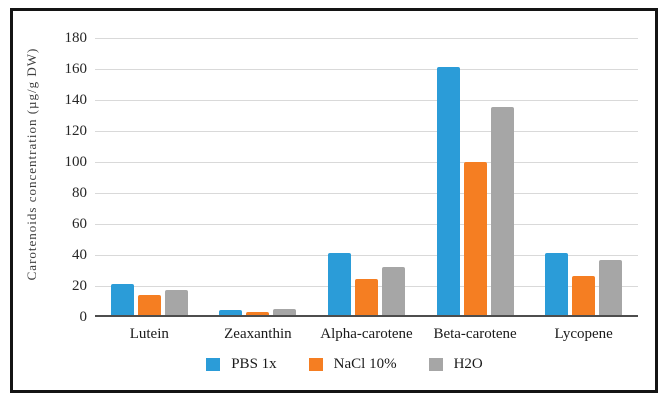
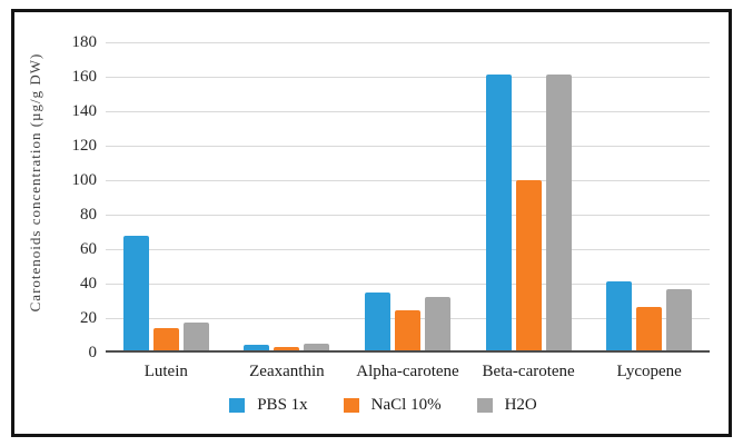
PBS 1x/Lutein: 21 -> 68
PBS 1x/Alpha-carotene: 41 -> 35
H2O/Beta-carotene: 136 -> 161
